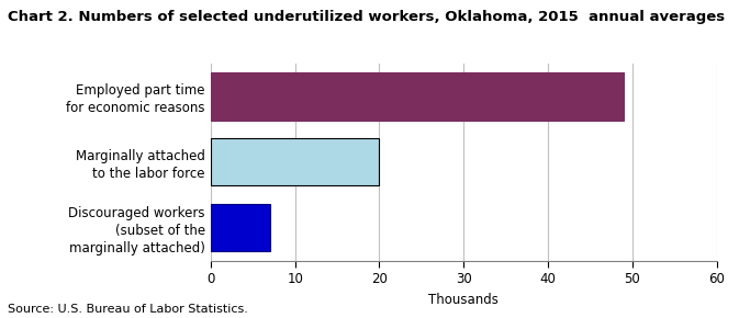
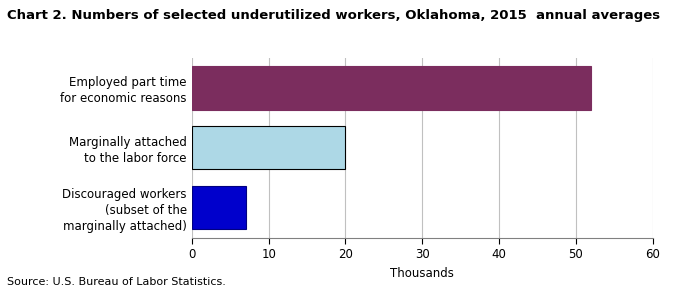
Employed part time for economic reasons: 49 -> 52
